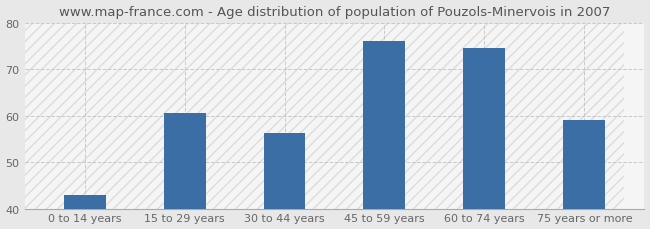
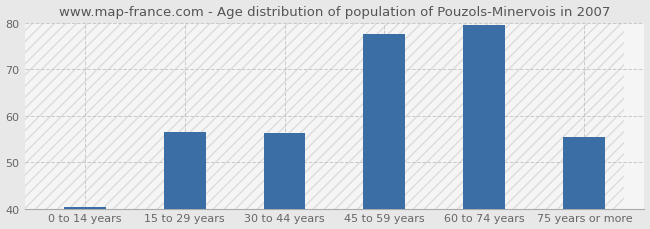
0 to 14 years: 43.0 -> 40.3
15 to 29 years: 60.5 -> 56.5
45 to 59 years: 76.0 -> 77.5
60 to 74 years: 74.5 -> 79.5
75 years or more: 59.0 -> 55.5
